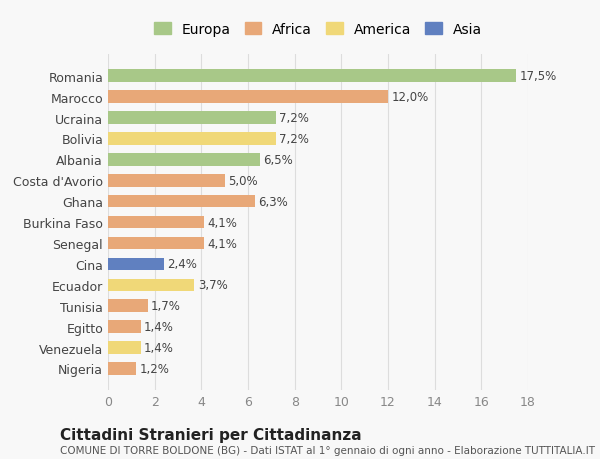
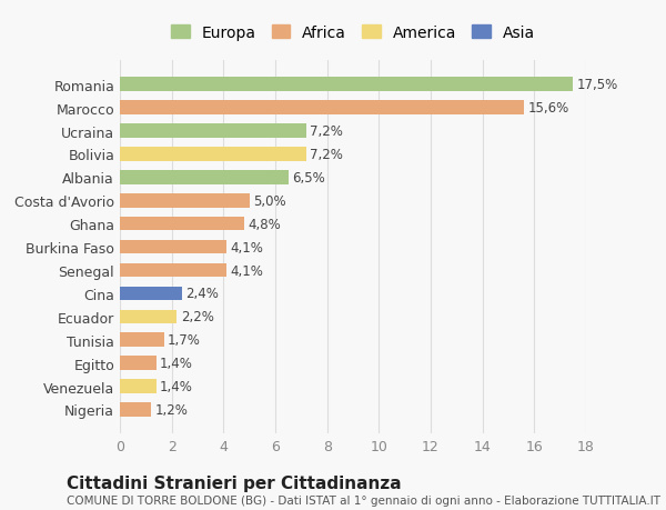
Marocco: 12,0% -> 15,6%
Ghana: 6,3% -> 4,8%
Ecuador: 3,7% -> 2,2%
